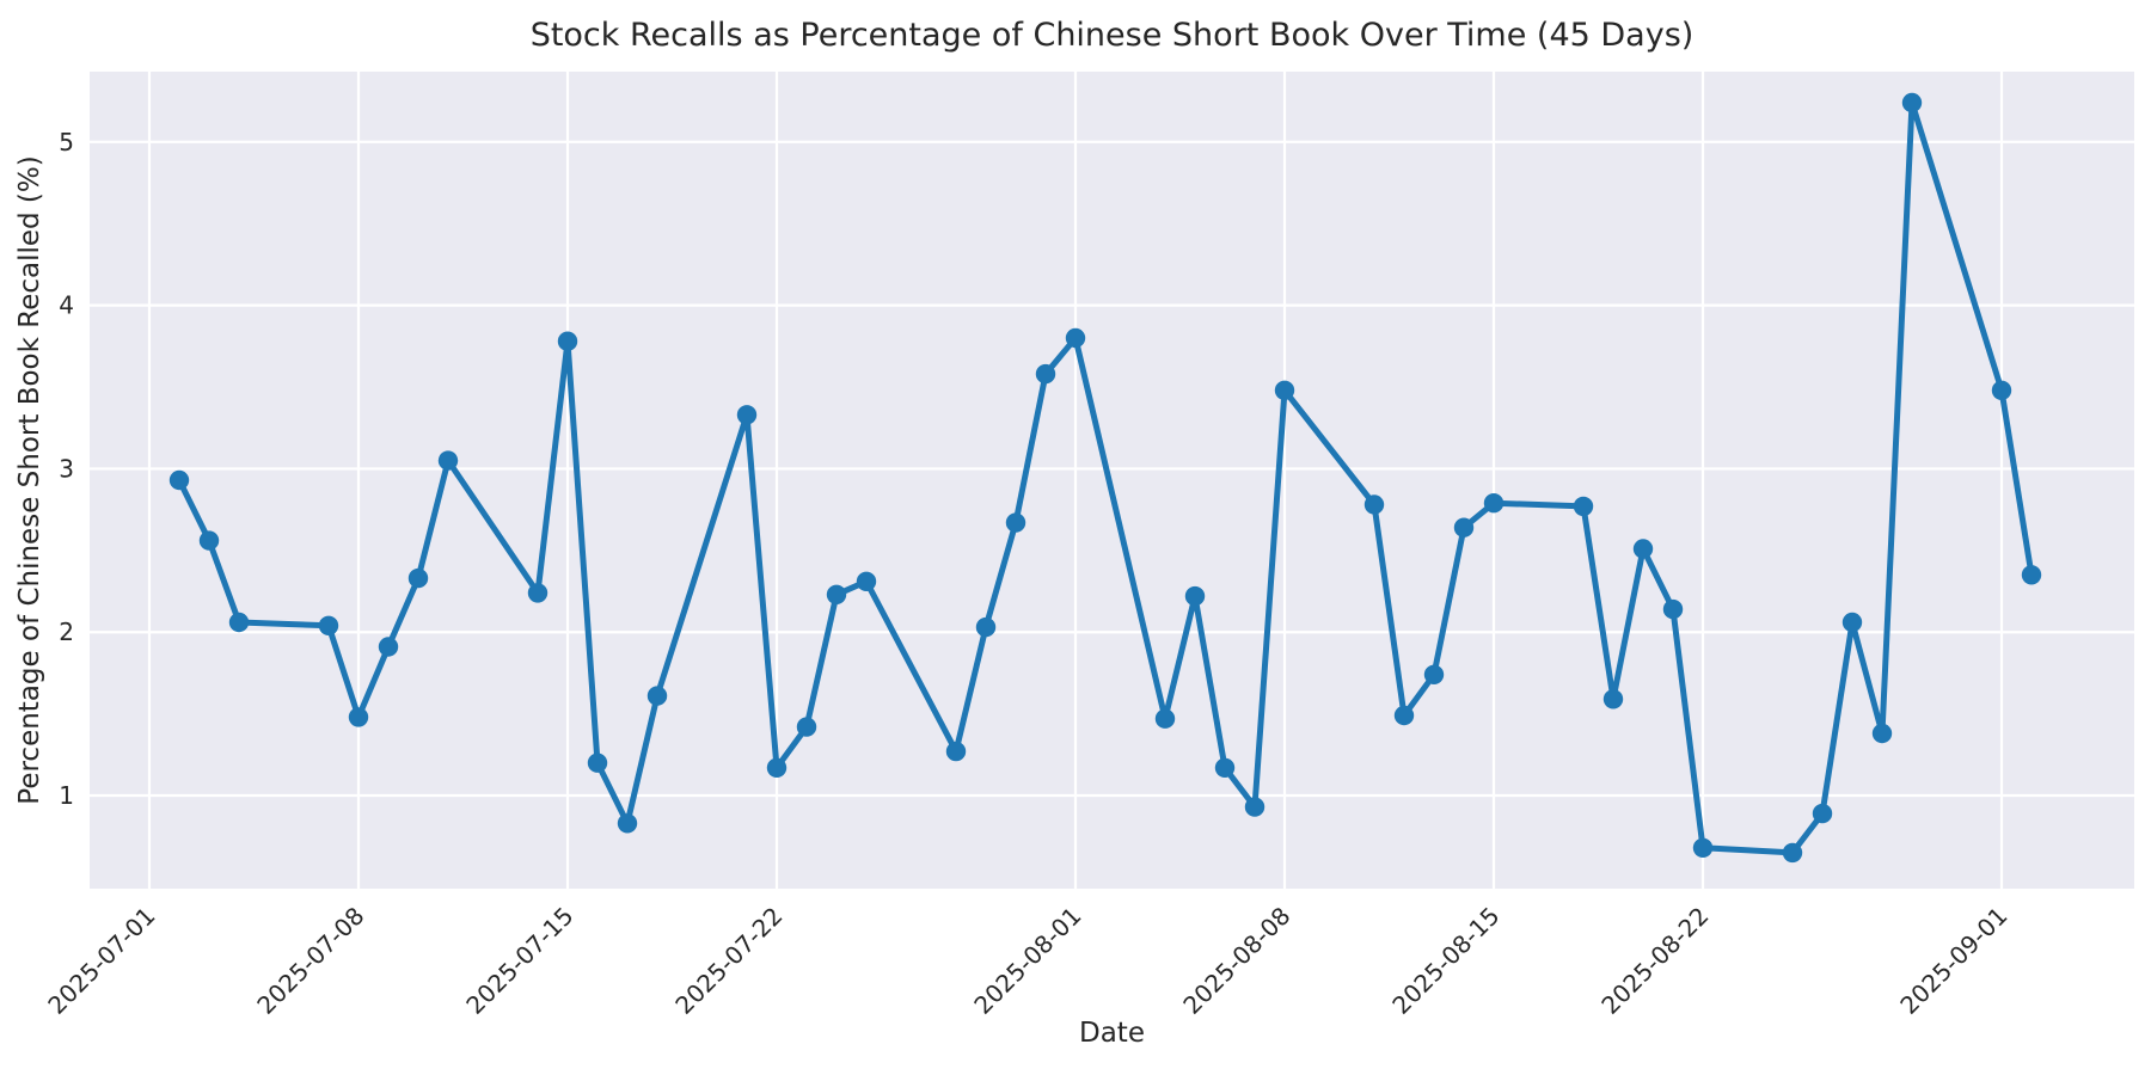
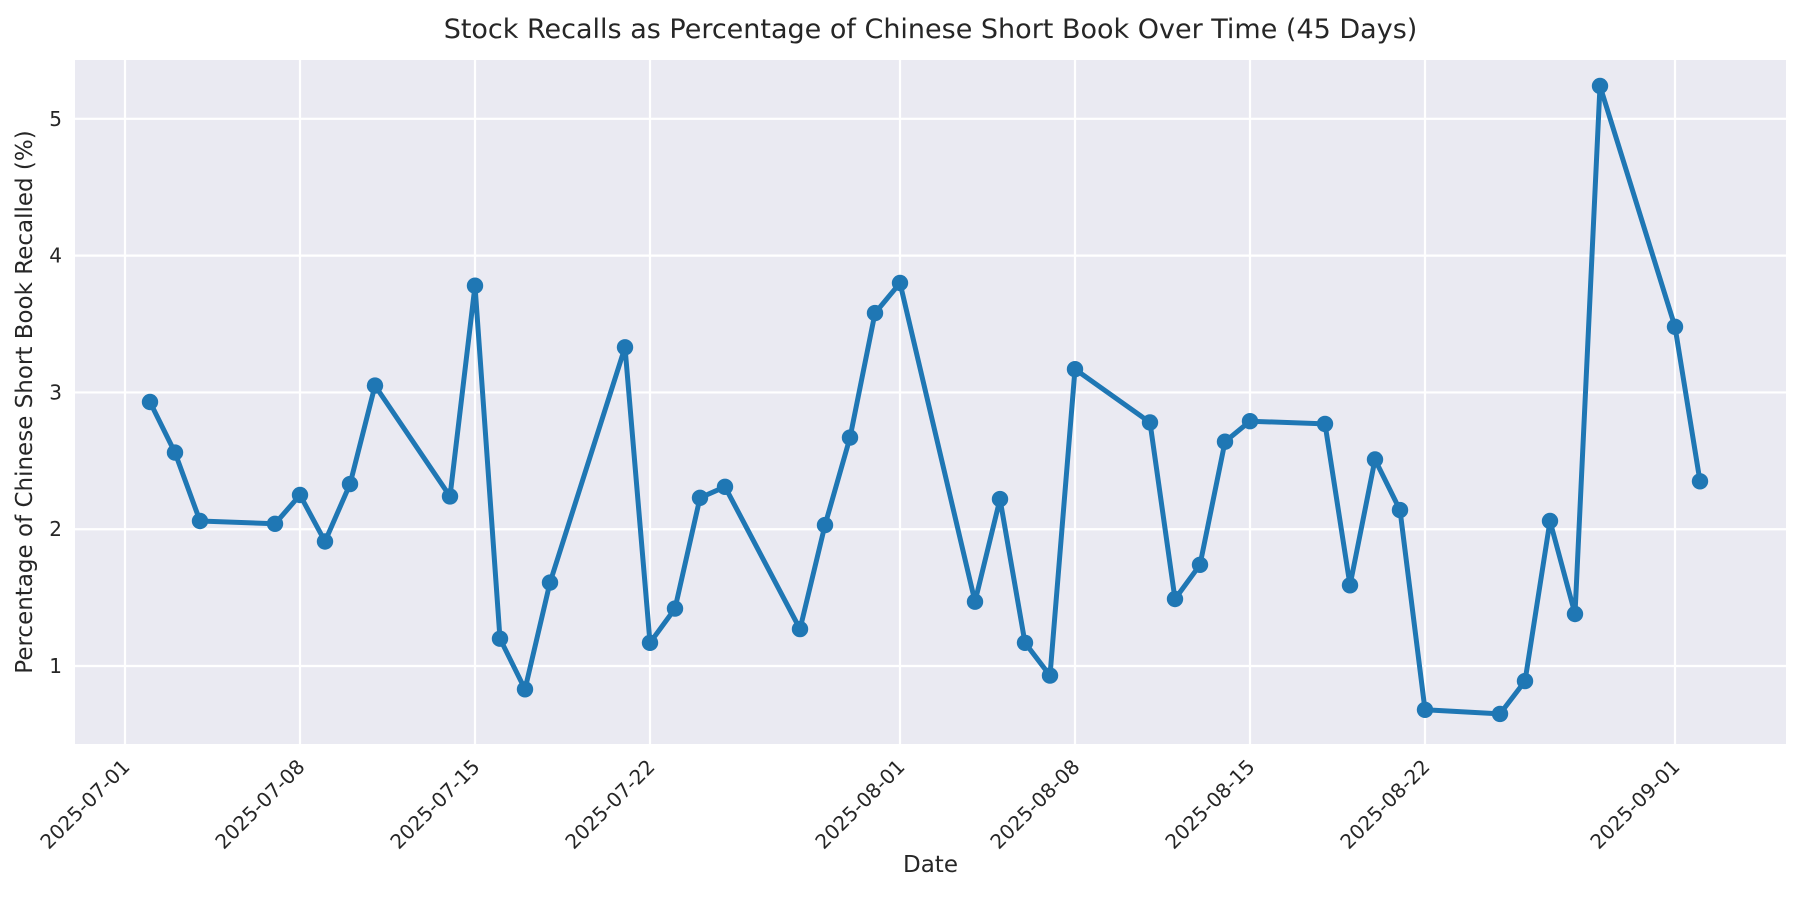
2025-07-08: 1.48 -> 2.25
2025-08-08: 3.48 -> 3.17
